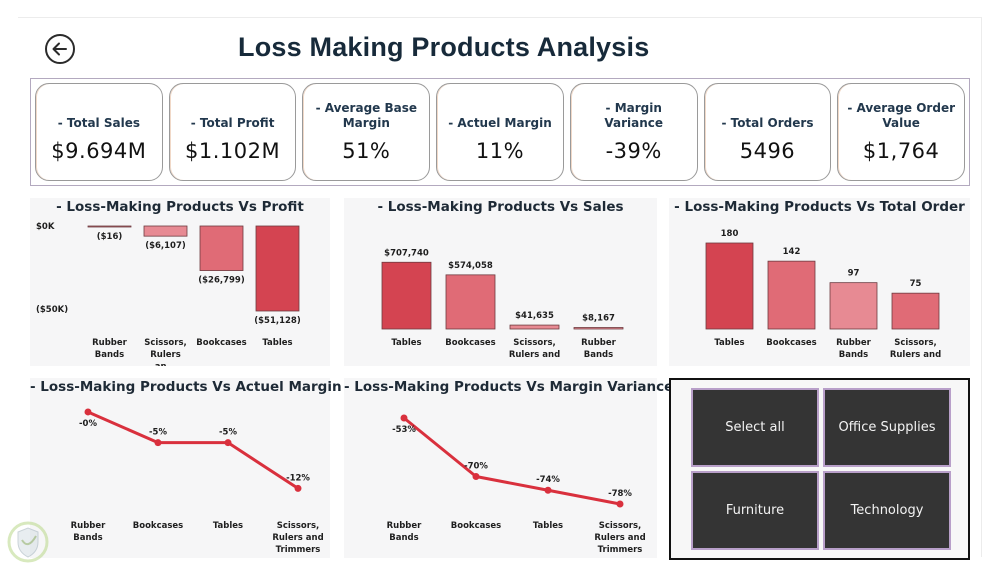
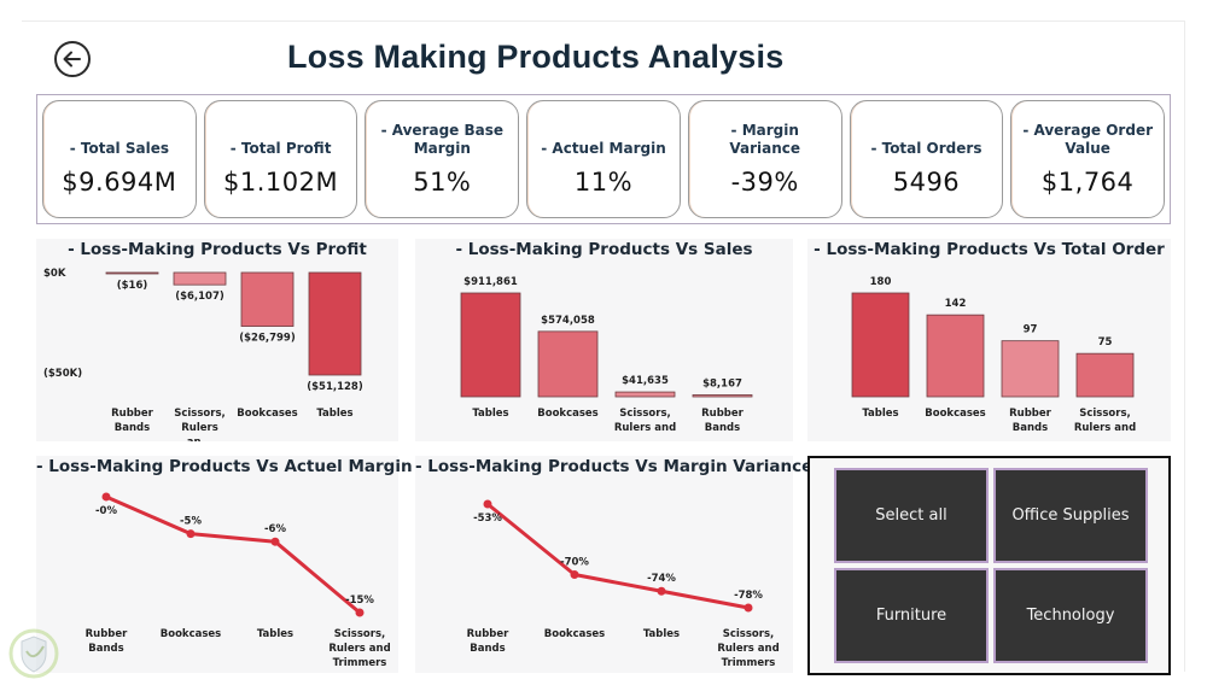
- Loss-Making Products Vs Sales/Tables: $707,740 -> $911,861
- Loss-Making Products Vs Actuel Margin/Tables: -5% -> -6%
- Loss-Making Products Vs Actuel Margin/Scissors, Rulers and Trimmers: -12% -> -15%
